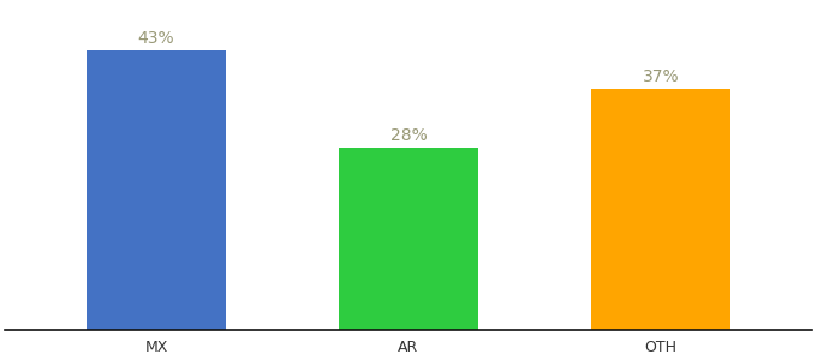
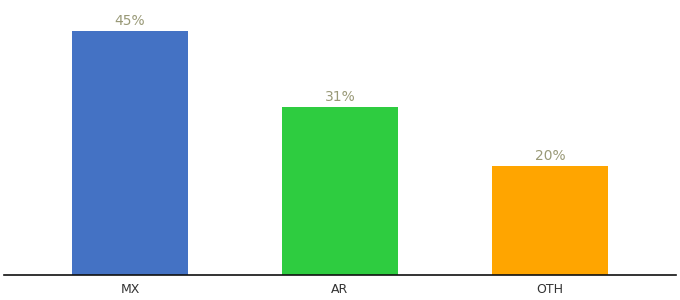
MX: 43% -> 45%
AR: 28% -> 31%
OTH: 37% -> 20%
